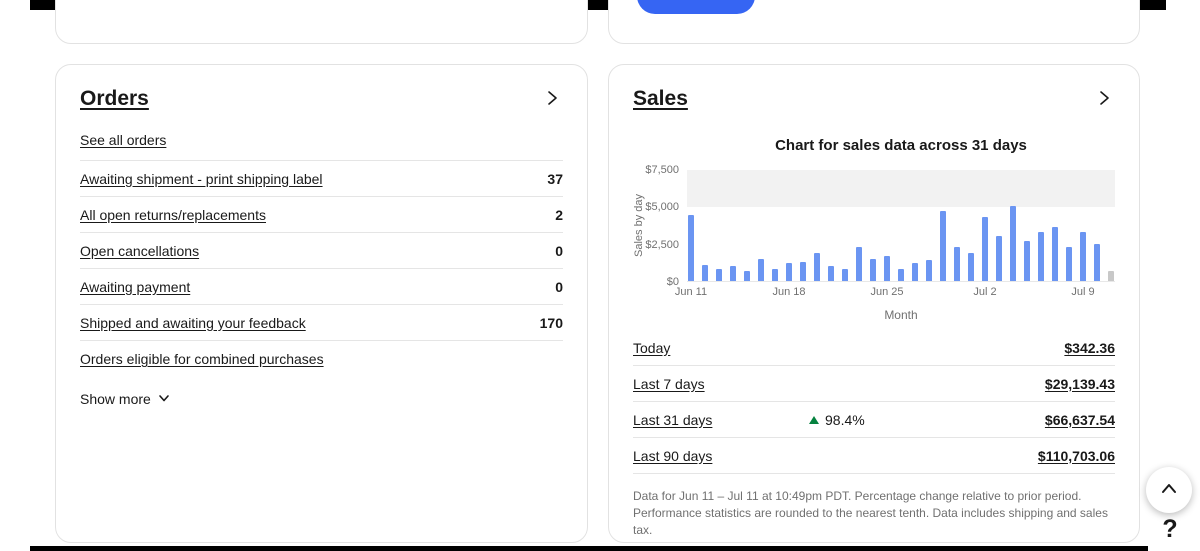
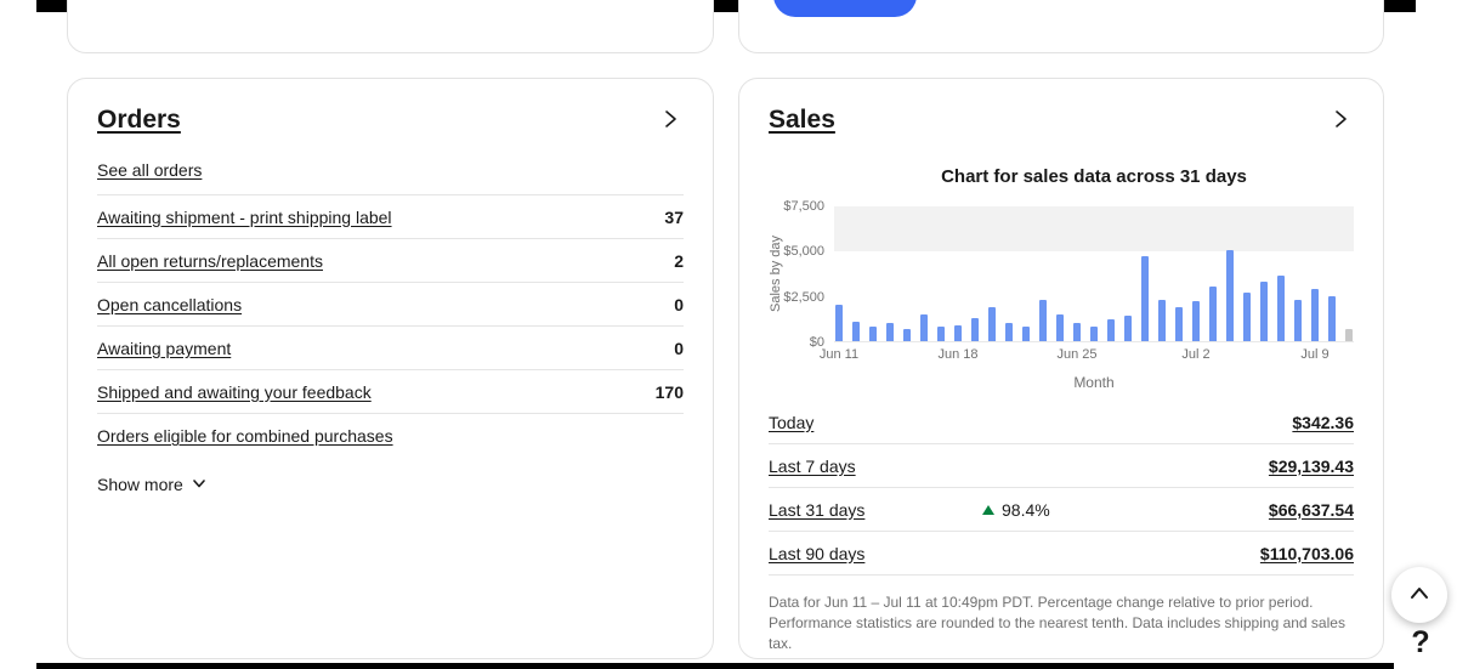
Jun 11: $4400 -> $2000
Jun 18: $1200 -> $900
Jun 25: $1700 -> $1000
Jul 2: $4300 -> $2200
Jul 9: $3300 -> $2900
